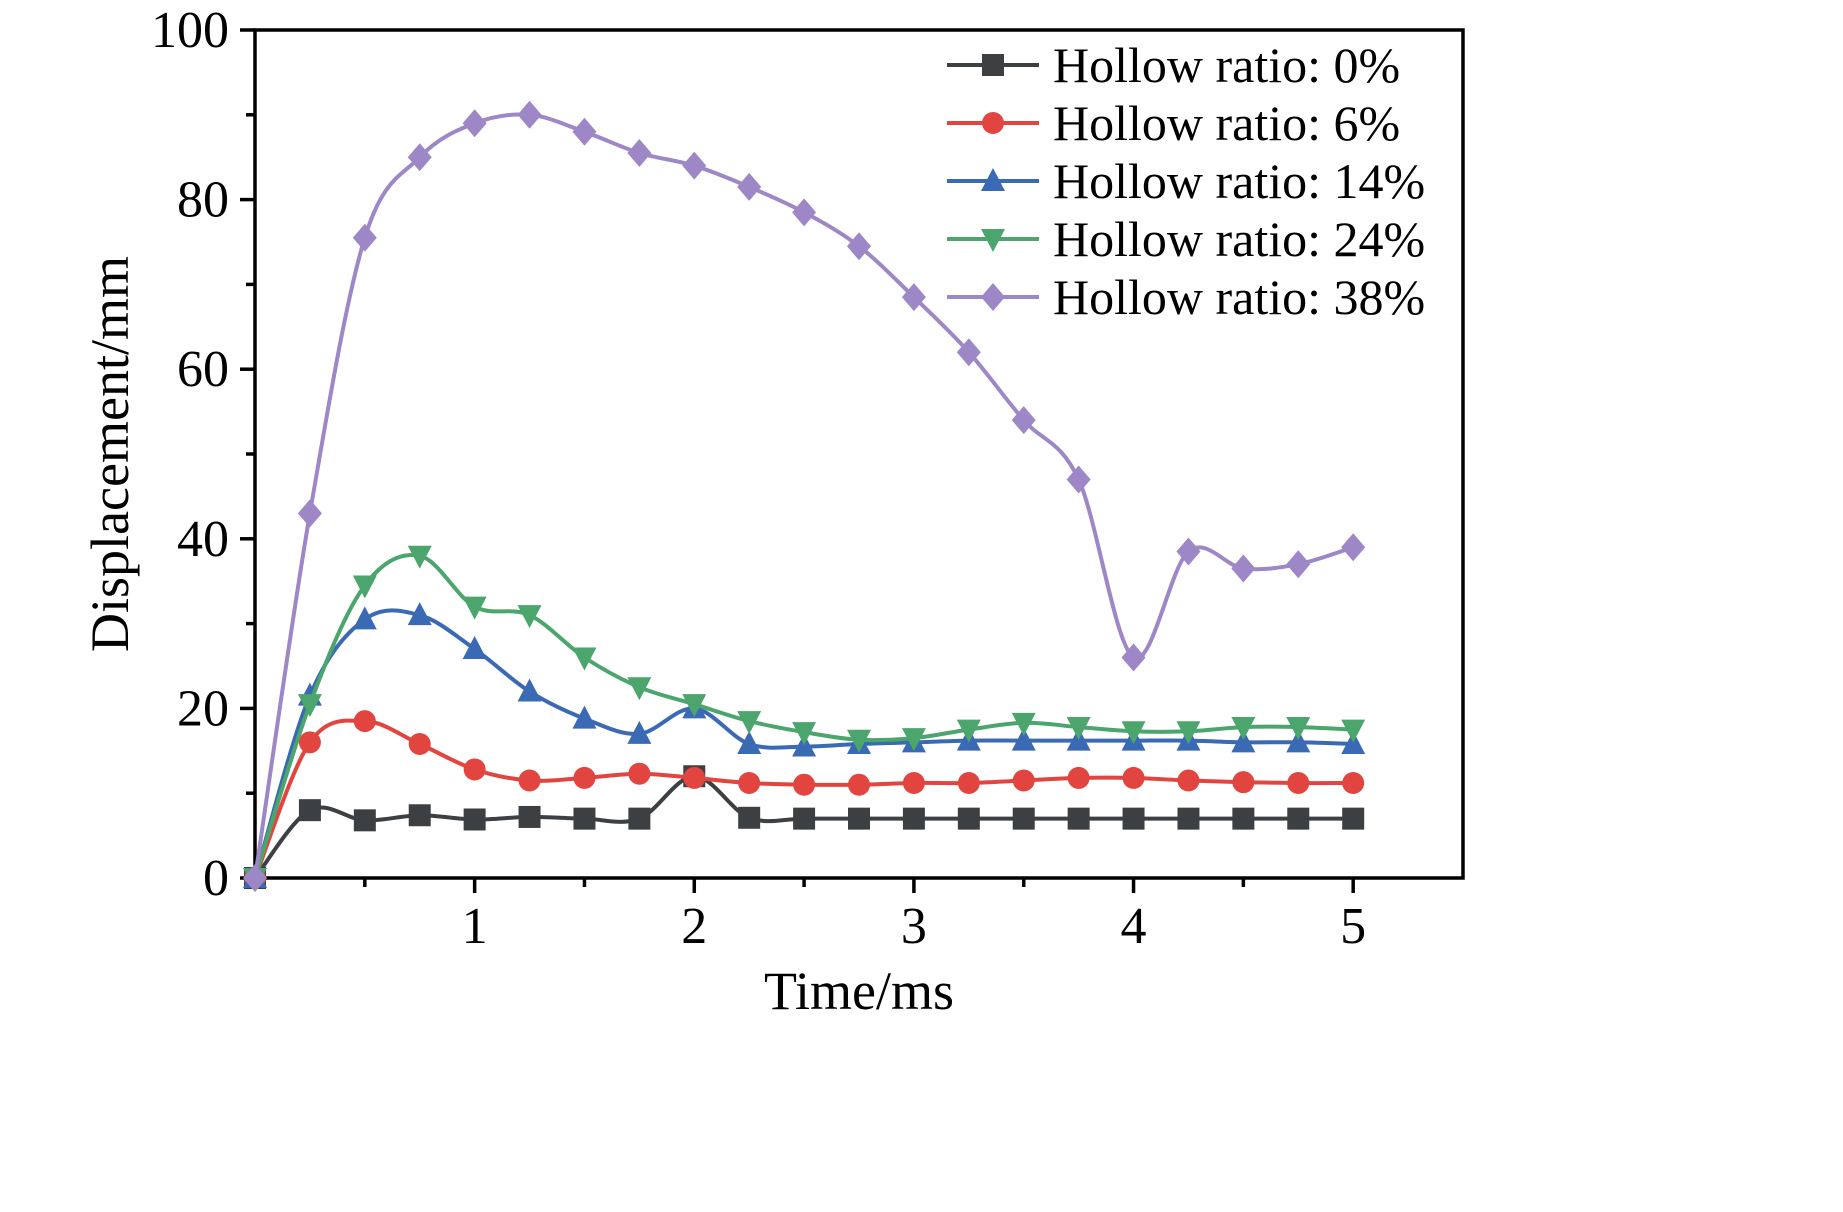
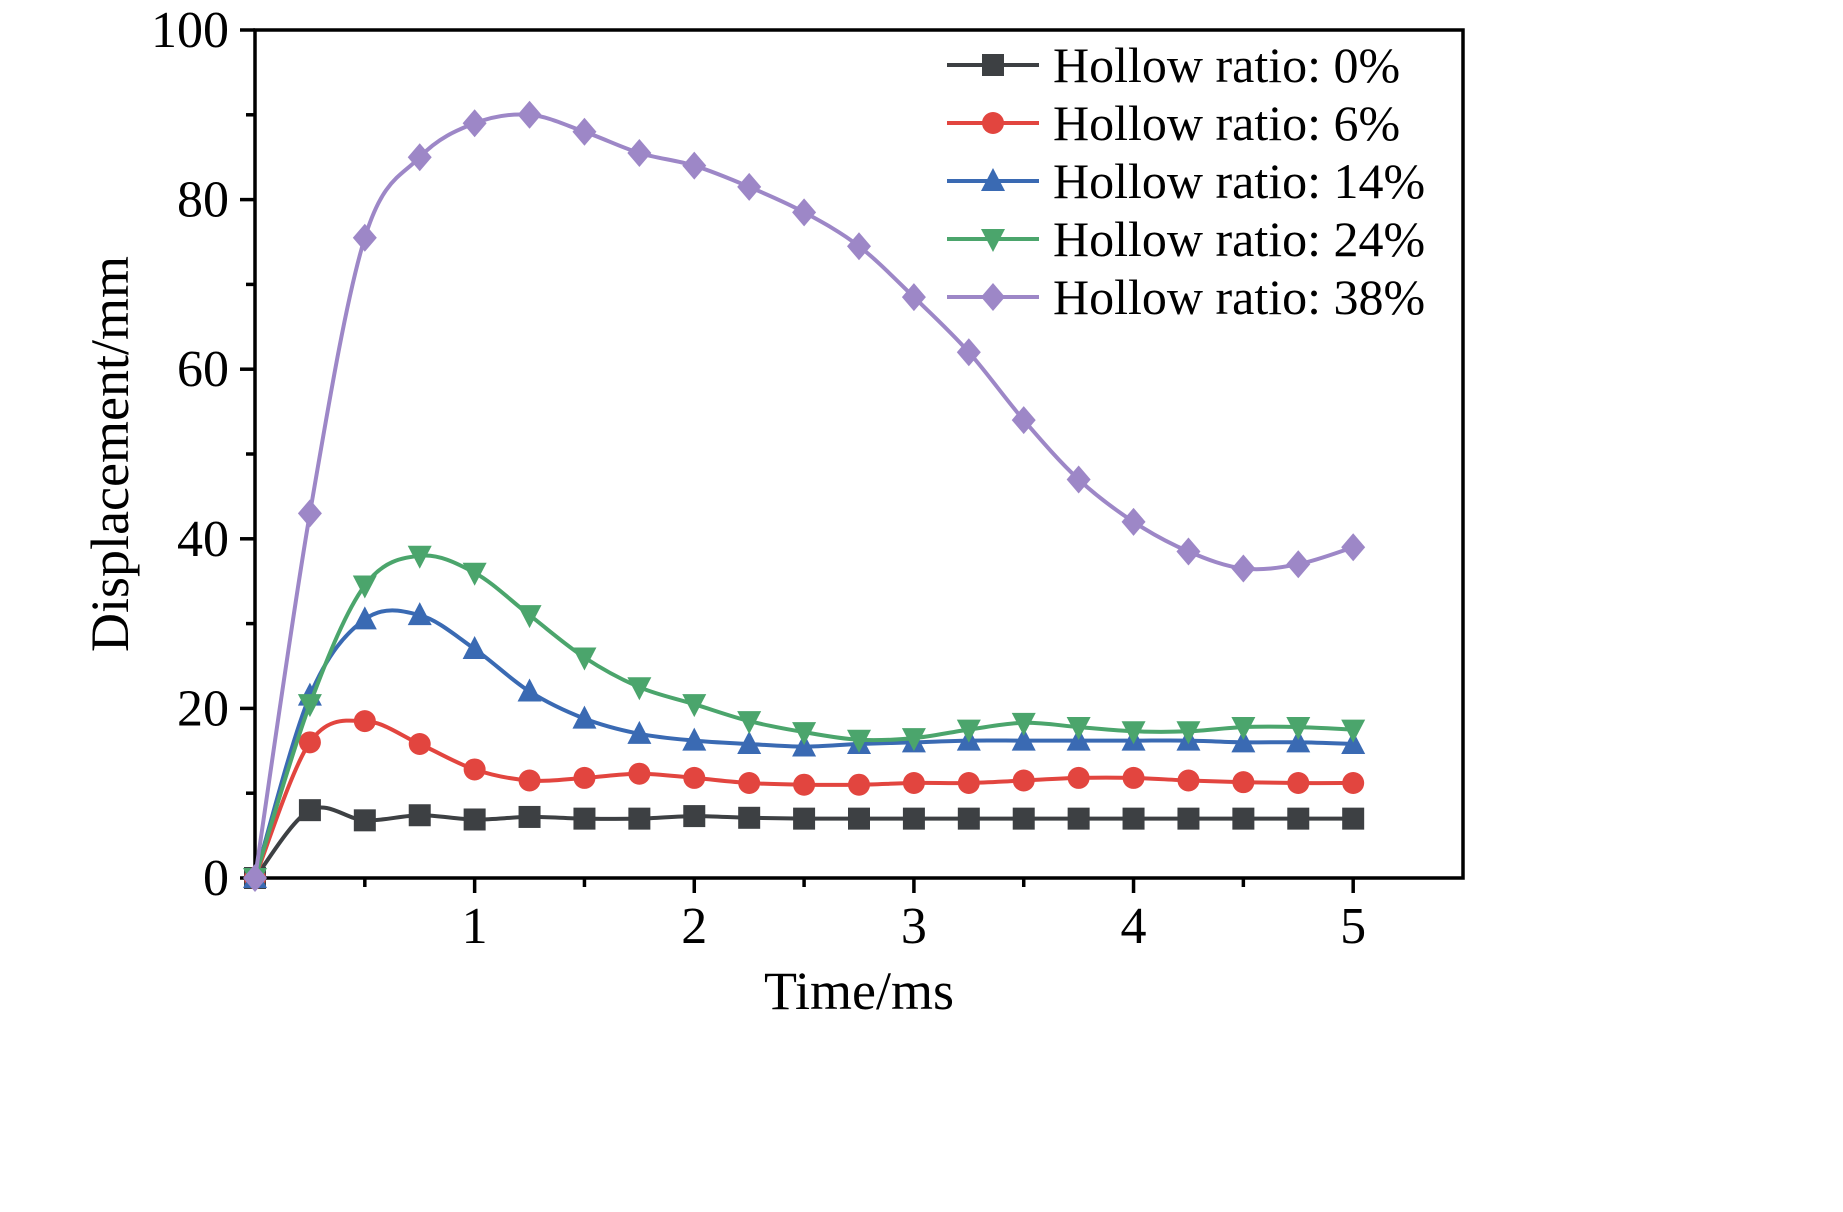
Hollow ratio: 24%/1: 32 -> 36
Hollow ratio: 0%/2: 12 -> 7
Hollow ratio: 14%/2: 20 -> 16
Hollow ratio: 38%/4: 26 -> 42
